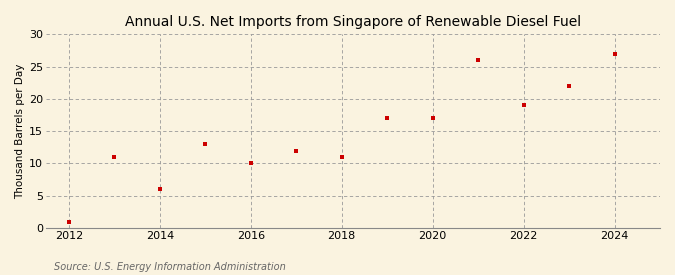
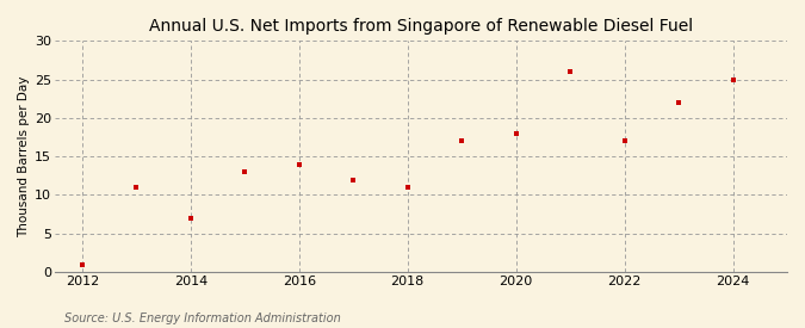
2014: 6 -> 7
2016: 10 -> 14
2020: 17 -> 18
2022: 19 -> 17
2024: 27 -> 25
